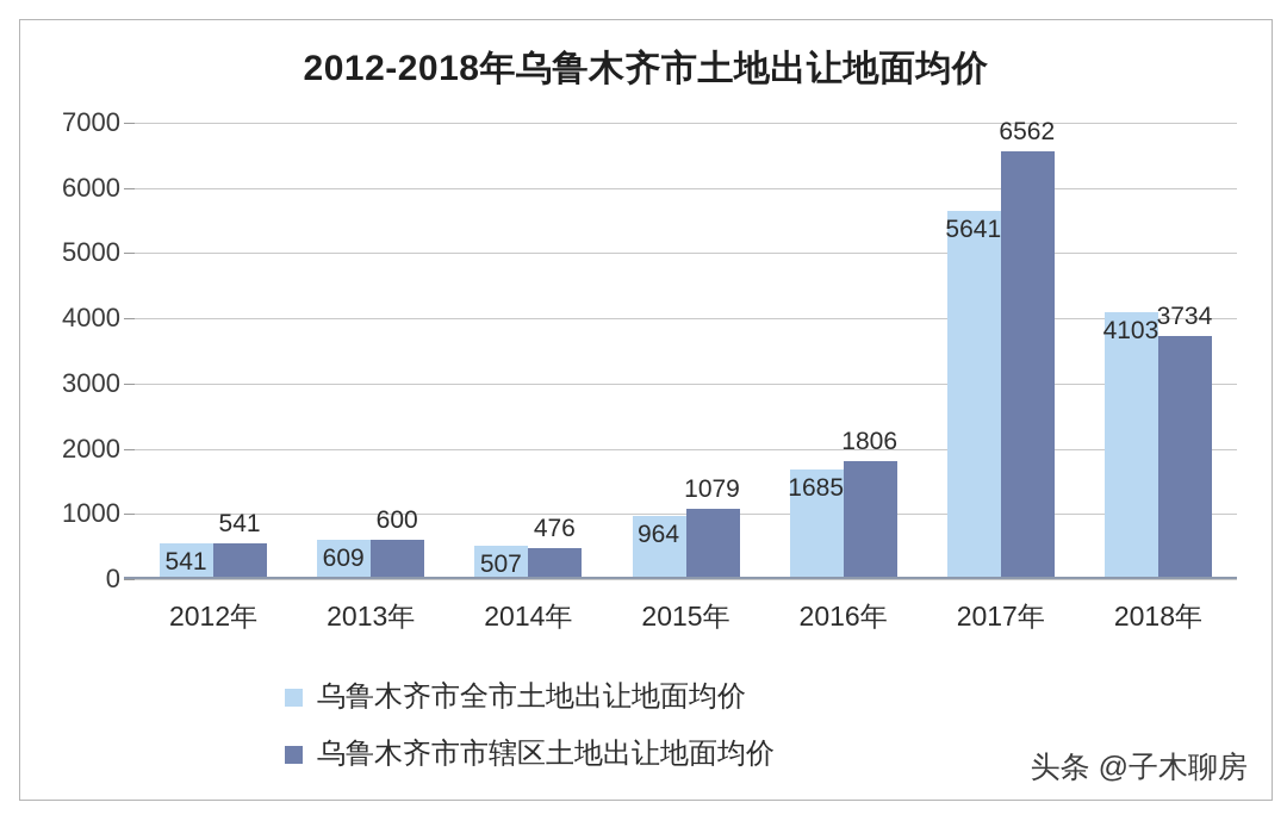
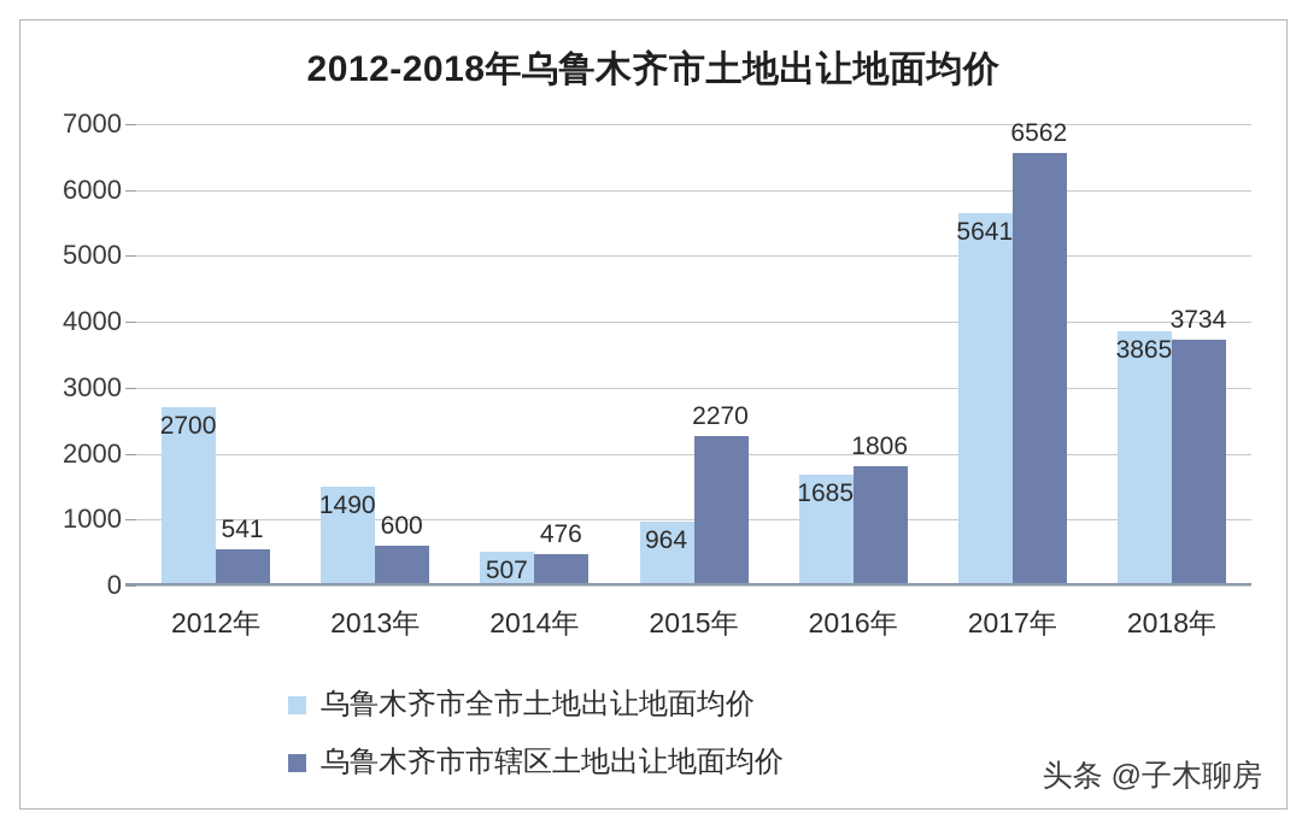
乌鲁木齐市全市土地出让地面均价/2012年: 541 -> 2700
乌鲁木齐市全市土地出让地面均价/2013年: 609 -> 1490
乌鲁木齐市市辖区土地出让地面均价/2015年: 1079 -> 2270
乌鲁木齐市全市土地出让地面均价/2018年: 4103 -> 3865
